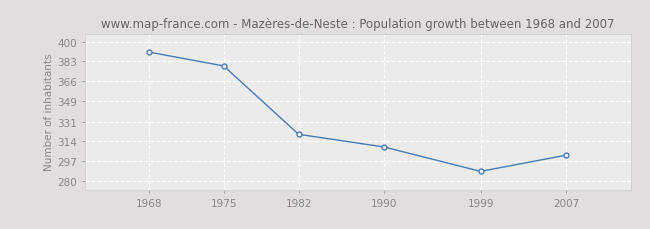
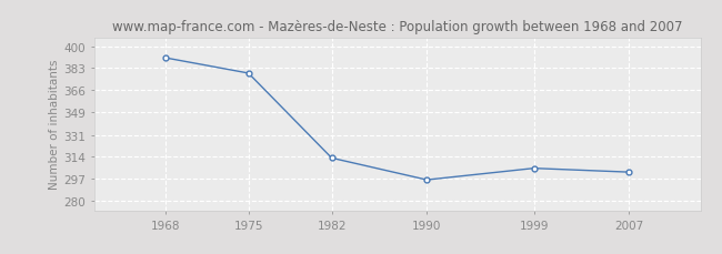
1982: 320 -> 313
1990: 309 -> 296
1999: 288 -> 305
